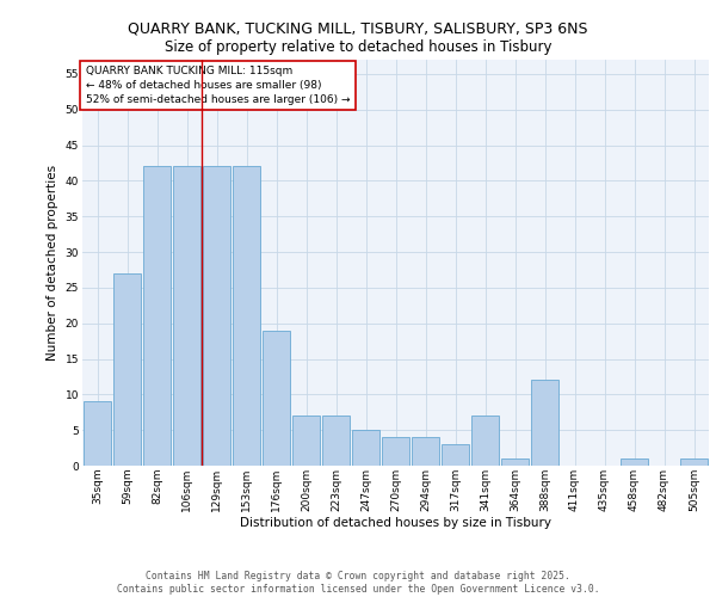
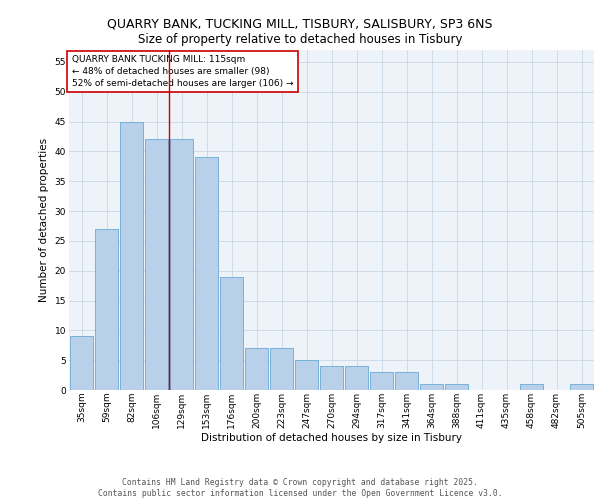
82sqm: 42 -> 45
153sqm: 42 -> 39
341sqm: 7 -> 3
388sqm: 12 -> 1
